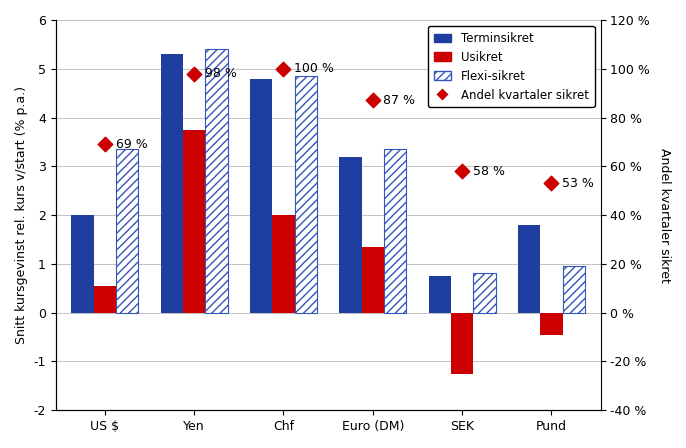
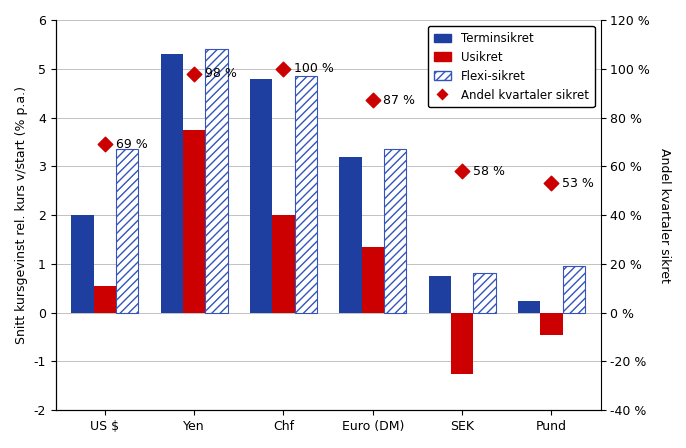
Terminsikret/Pund: 1.80 -> 0.25
